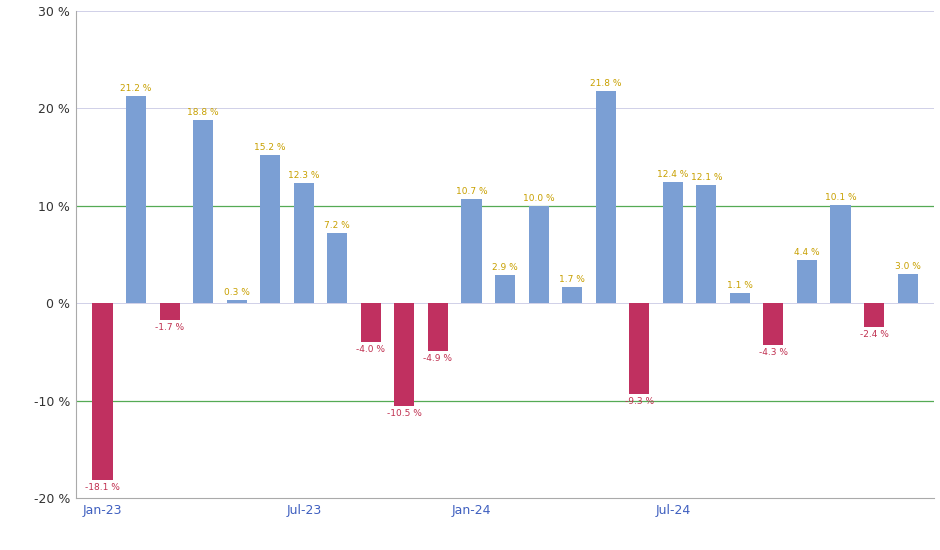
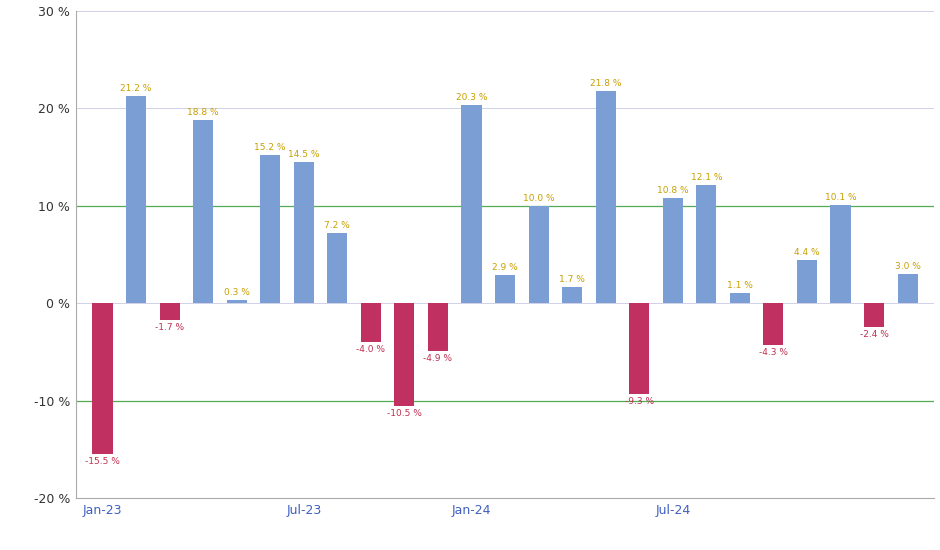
Jan-23: -18.1 -> -15.5
Jul-23: 12.3 -> 14.5
Jan-24: 10.7 -> 20.3
Jul-24: 12.4 -> 10.8
